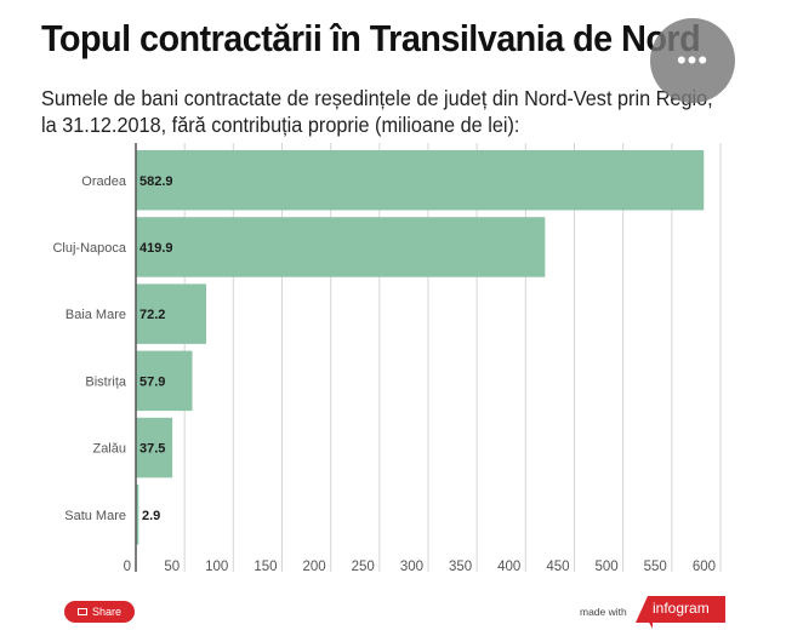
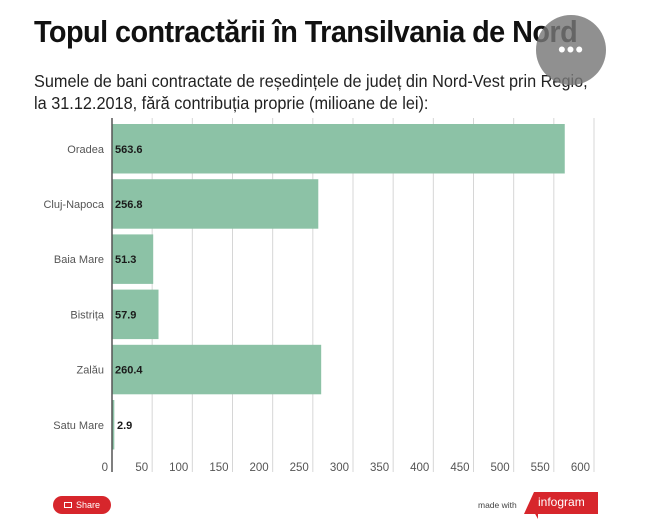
Oradea: 582.9 -> 563.6
Cluj-Napoca: 419.9 -> 256.8
Baia Mare: 72.2 -> 51.3
Zalău: 37.5 -> 260.4
